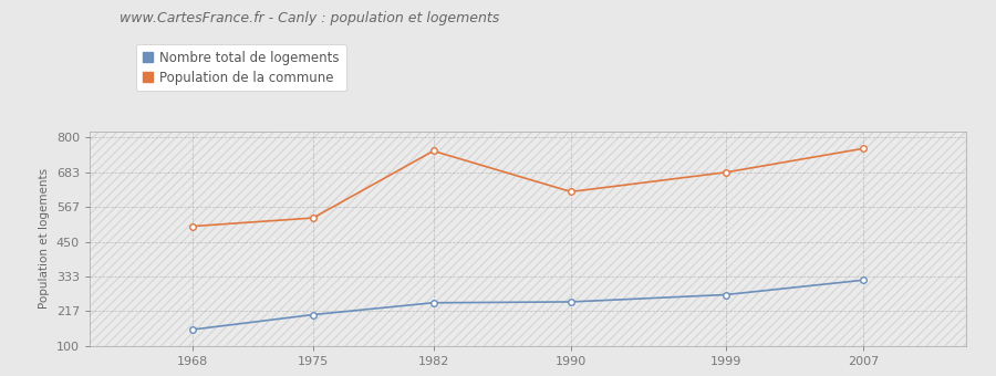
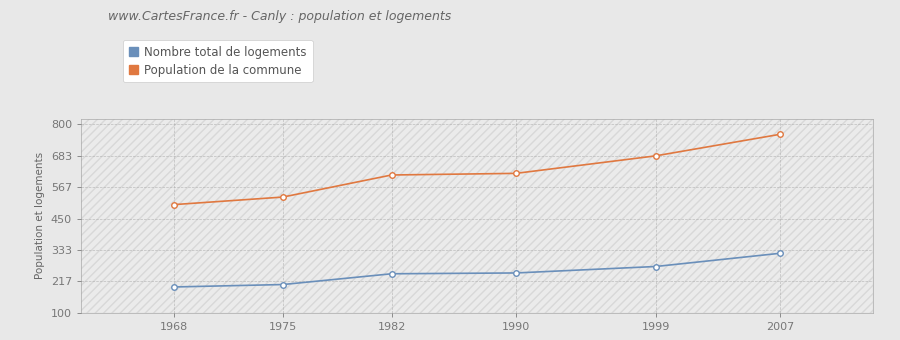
Nombre total de logements/1968: 155 -> 196
Population de la commune/1982: 755 -> 612
